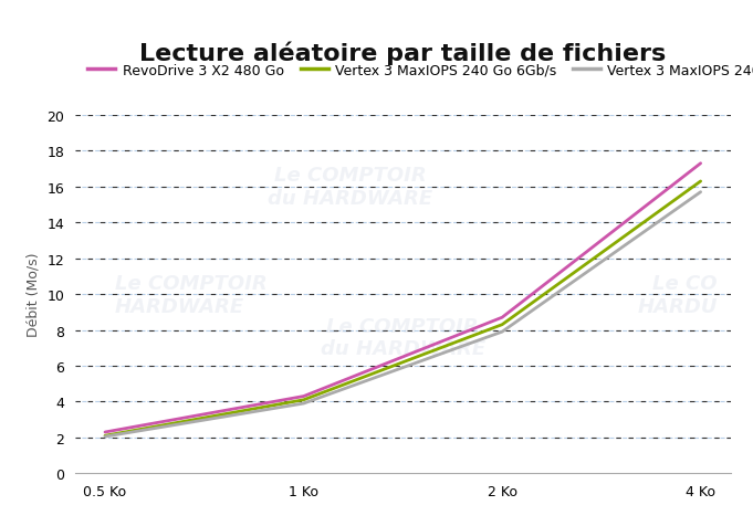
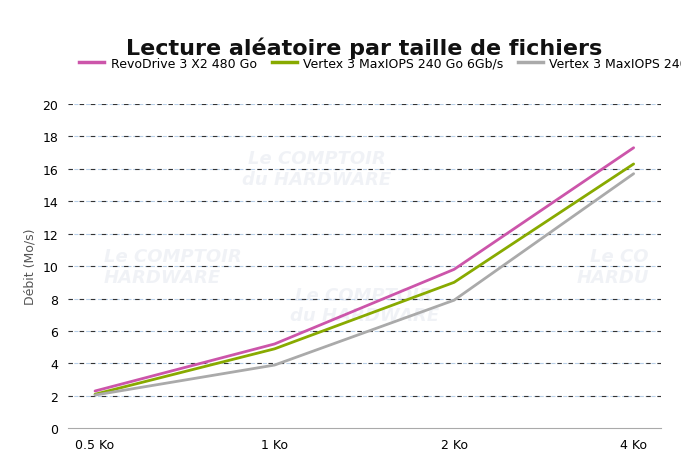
RevoDrive 3 X2 480 Go/1 Ko: 4.3 -> 5.2
Vertex 3 MaxIOPS 240 Go 6Gb/s/1 Ko: 4.1 -> 4.9
RevoDrive 3 X2 480 Go/2 Ko: 8.7 -> 9.8
Vertex 3 MaxIOPS 240 Go 6Gb/s/2 Ko: 8.3 -> 9.0
